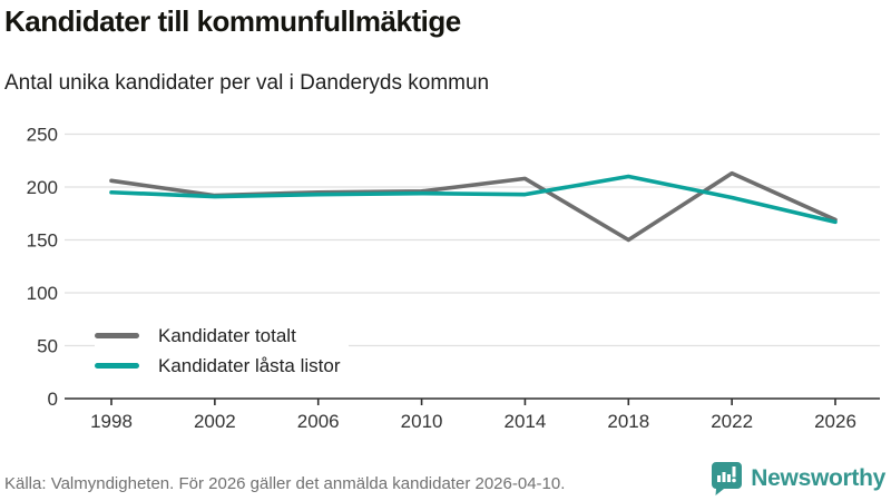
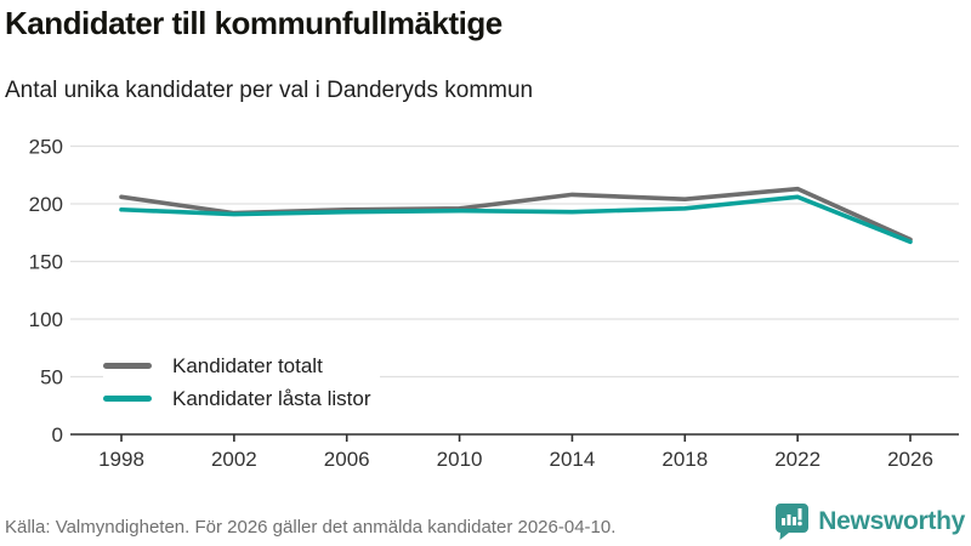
Kandidater totalt/2018: 150 -> 200
Kandidater låsta listor/2018: 210 -> 200
Kandidater låsta listor/2022: 190 -> 210
